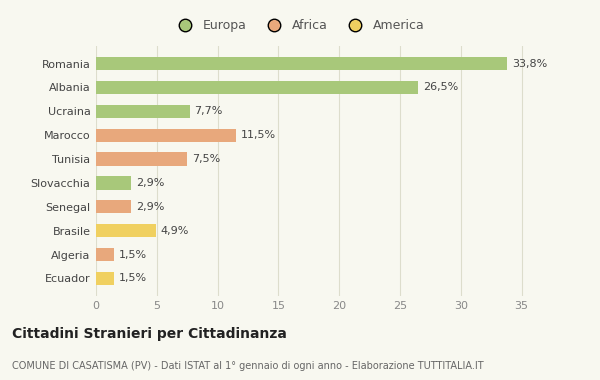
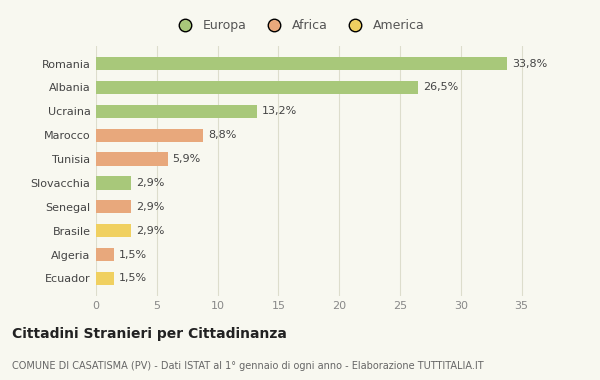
Ucraina: 7,7% -> 13,2%
Marocco: 11,5% -> 8,8%
Tunisia: 7,5% -> 5,9%
Brasile: 4,9% -> 2,9%
